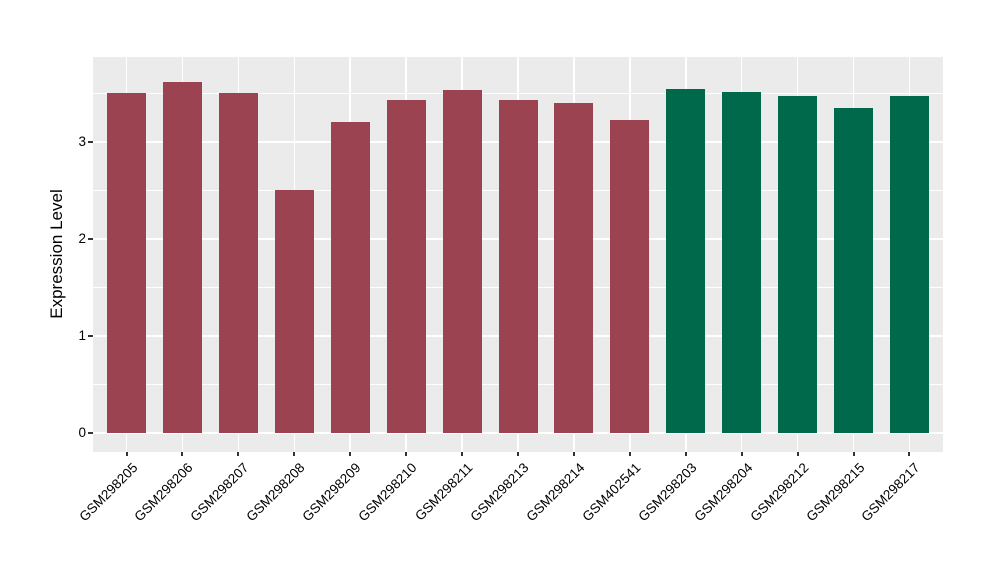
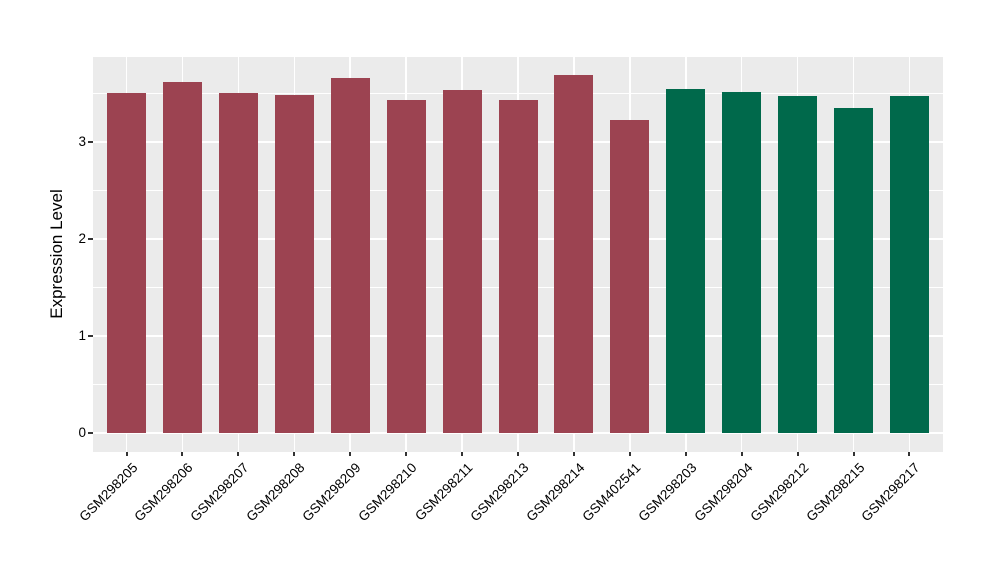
GSM298208: 2.5 -> 3.5
GSM298209: 3.2 -> 3.7
GSM298214: 3.4 -> 3.7
